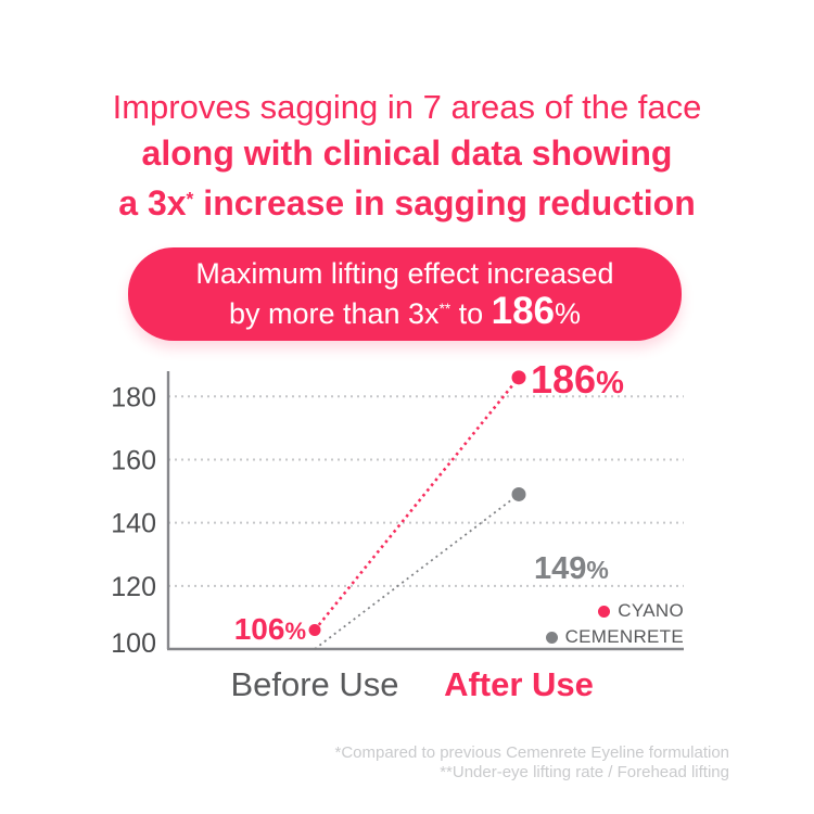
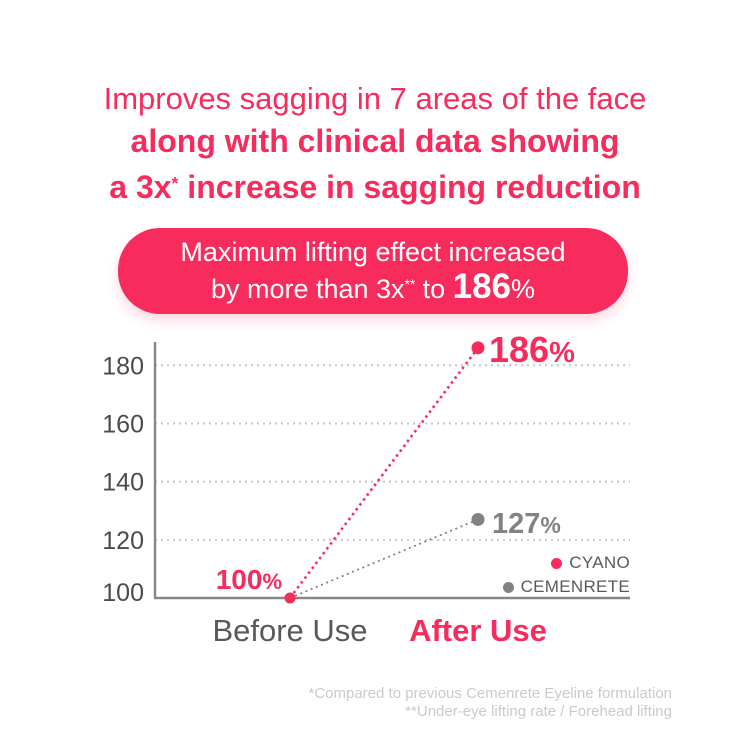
CYANO/Before Use: 106 -> 100
CEMENRETE/After Use: 149 -> 127
